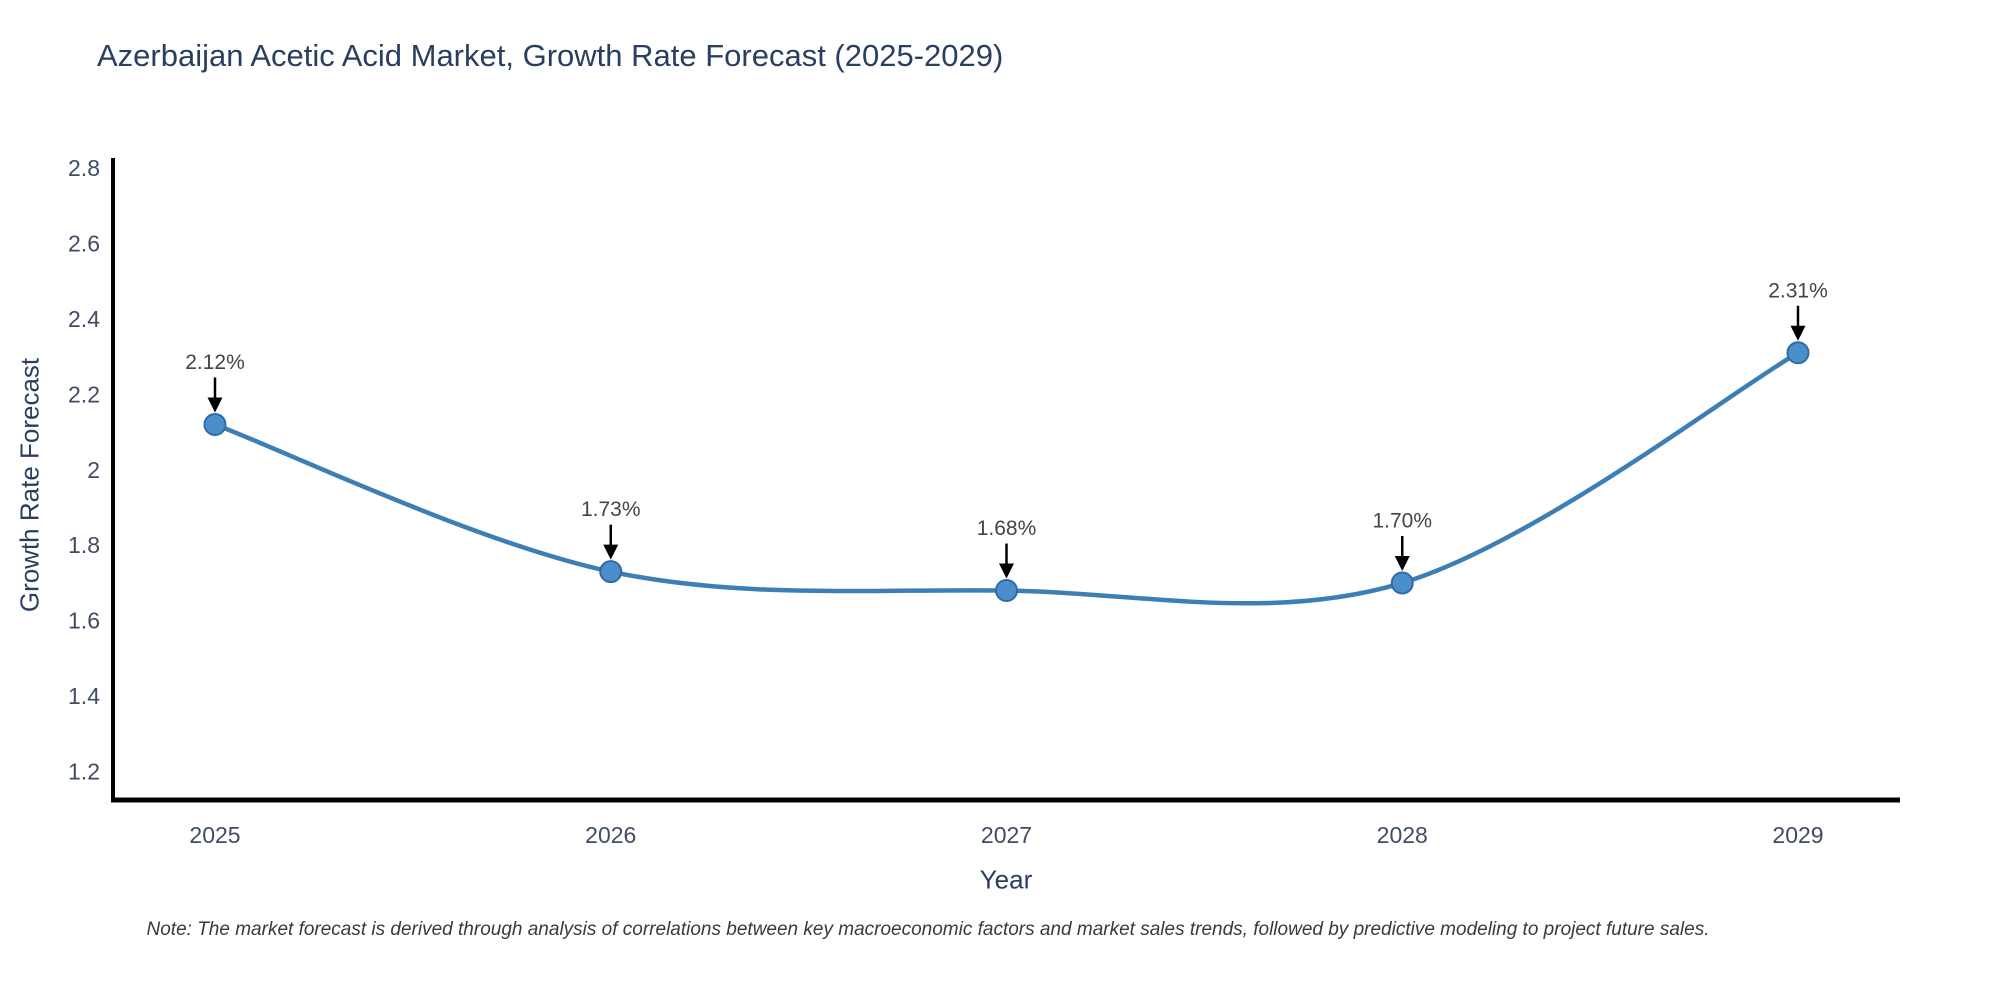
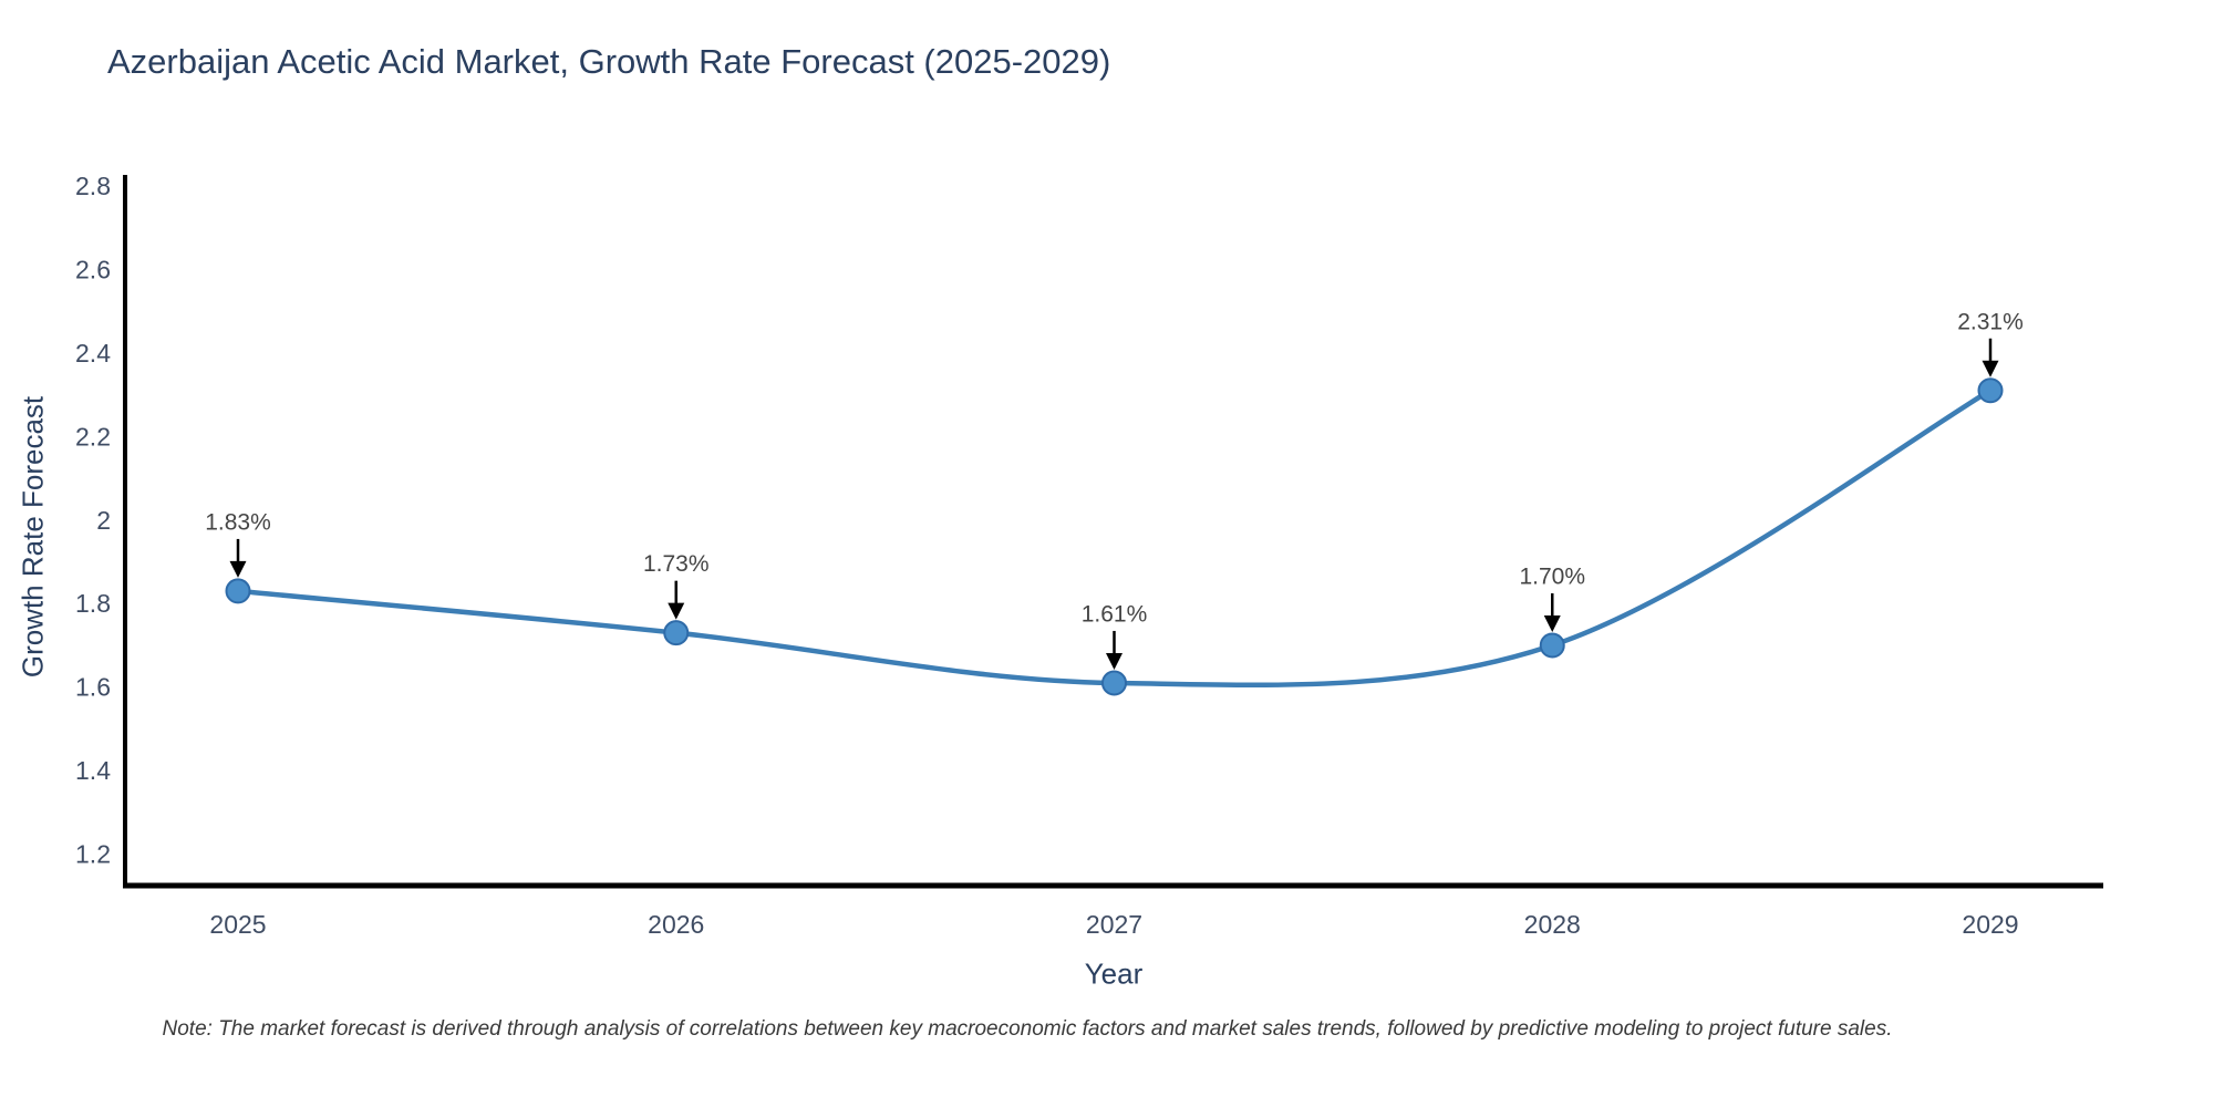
2025: 2.12% -> 1.83%
2027: 1.68% -> 1.61%
